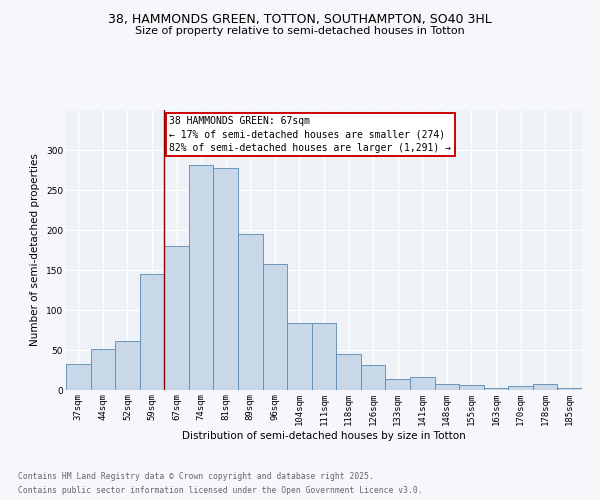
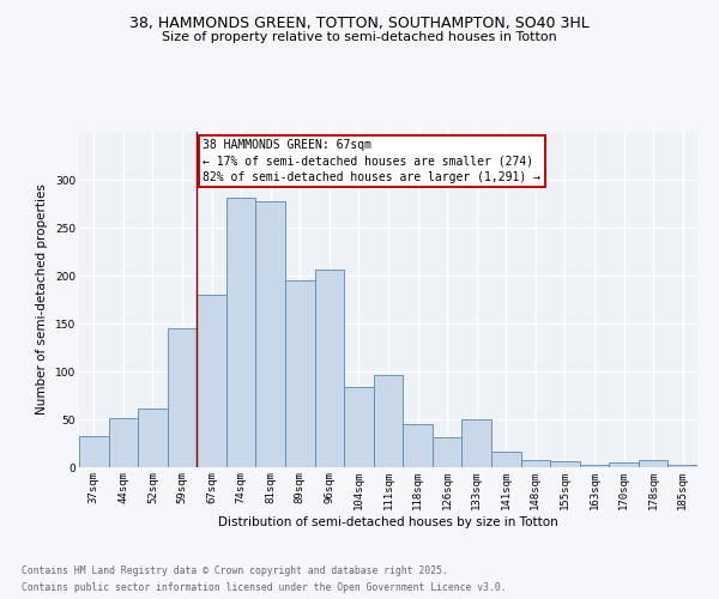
96sqm: 157 -> 206
111sqm: 84 -> 96
133sqm: 14 -> 50
